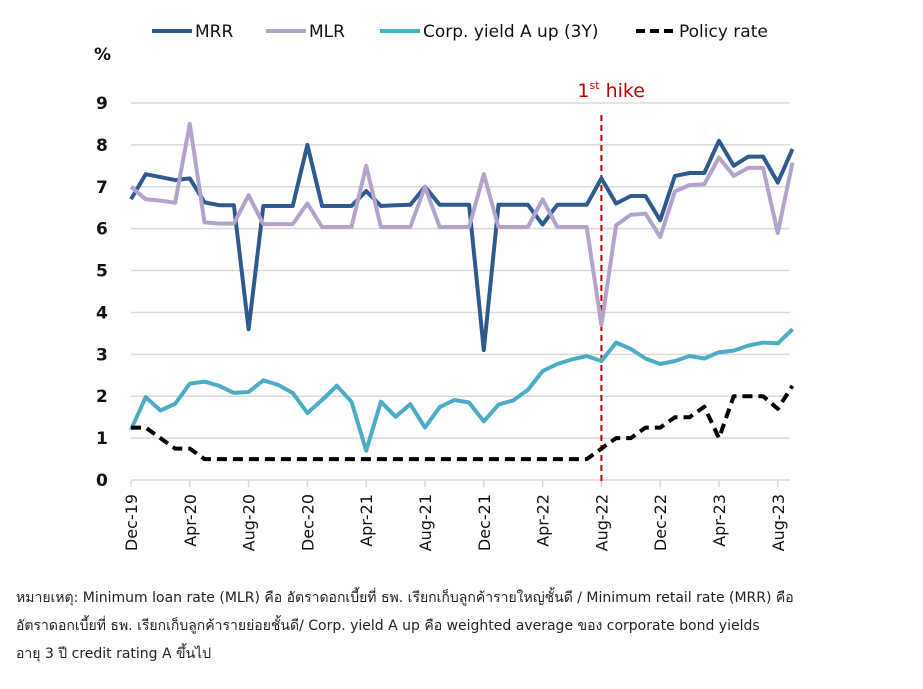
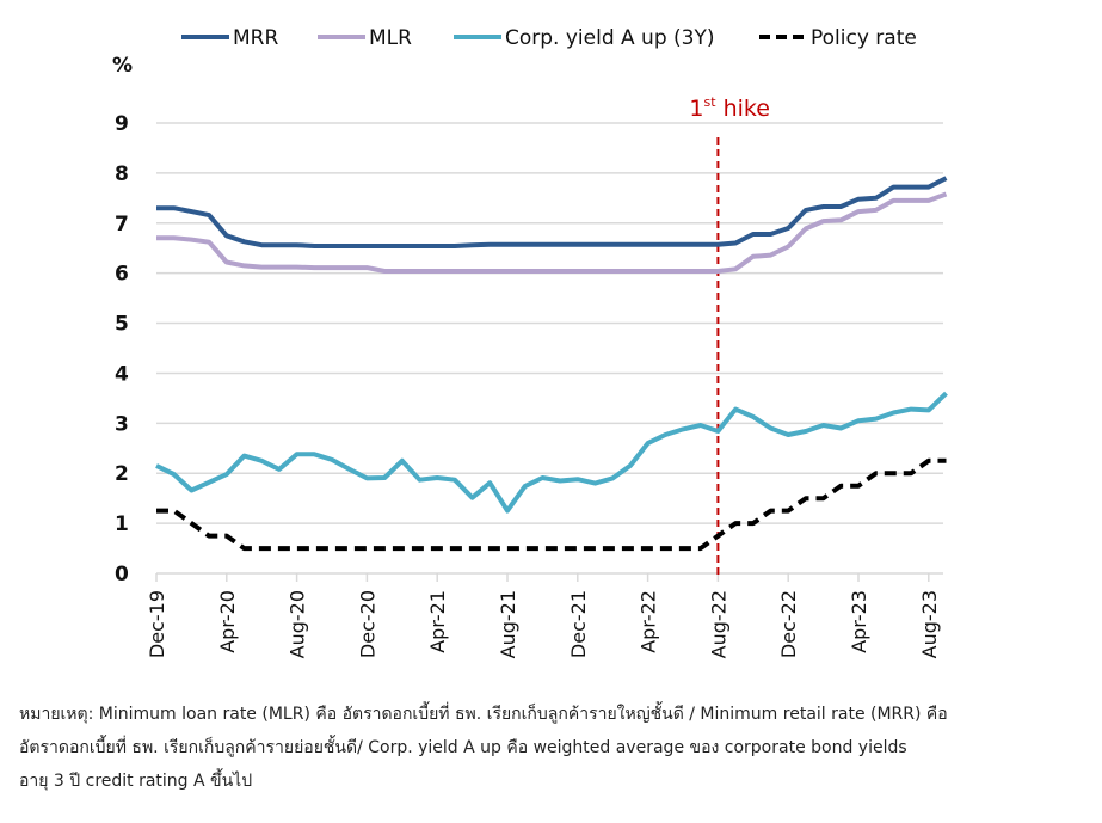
MRR/Dec-19: 6.7 -> 7.3
MLR/Dec-19: 7.0 -> 6.7
Corp. yield A up (3Y)/Dec-19: 1.2 -> 2.1
MRR/Apr-20: 7.2 -> 6.8
MLR/Apr-20: 8.5 -> 6.2
Corp. yield A up (3Y)/Apr-20: 2.3 -> 2.0
MRR/Aug-20: 3.6 -> 6.6
MLR/Aug-20: 6.8 -> 6.1
Corp. yield A up (3Y)/Aug-20: 2.1 -> 2.4
MRR/Dec-20: 8.0 -> 6.5
MLR/Dec-20: 6.6 -> 6.1
Corp. yield A up (3Y)/Dec-20: 1.6 -> 1.9
MRR/Apr-21: 6.9 -> 6.5
MLR/Apr-21: 7.5 -> 6.0
Corp. yield A up (3Y)/Apr-21: 0.7 -> 1.9
MRR/Aug-21: 7.0 -> 6.6
MLR/Aug-21: 7.0 -> 6.0
MRR/Dec-21: 3.1 -> 6.6
MLR/Dec-21: 7.3 -> 6.0
Corp. yield A up (3Y)/Dec-21: 1.4 -> 1.9
MRR/Apr-22: 6.1 -> 6.6
MLR/Apr-22: 6.7 -> 6.0
MRR/Aug-22: 7.2 -> 6.6
MLR/Aug-22: 3.7 -> 6.0
MRR/Dec-22: 6.2 -> 6.9
MLR/Dec-22: 5.8 -> 6.5
MRR/Apr-23: 8.1 -> 7.5
MLR/Apr-23: 7.7 -> 7.2
Policy rate/Apr-23: 1.0 -> 1.8
MRR/Aug-23: 7.1 -> 7.7
MLR/Aug-23: 5.9 -> 7.5
Policy rate/Aug-23: 1.7 -> 2.2
